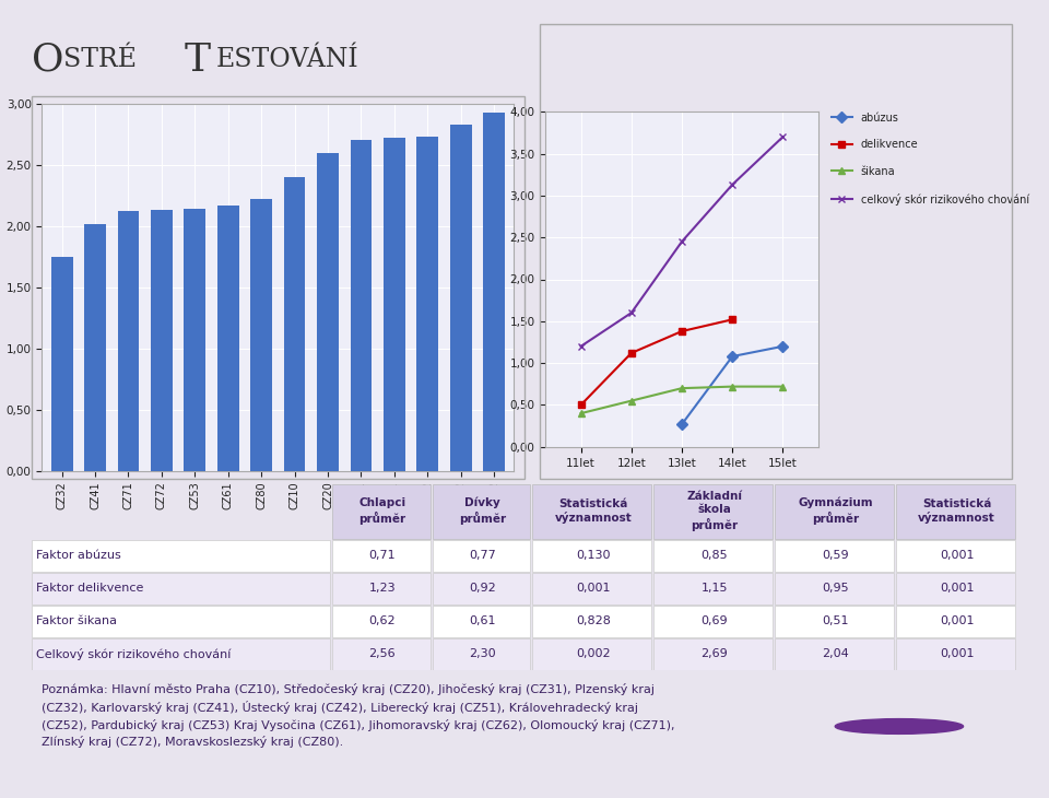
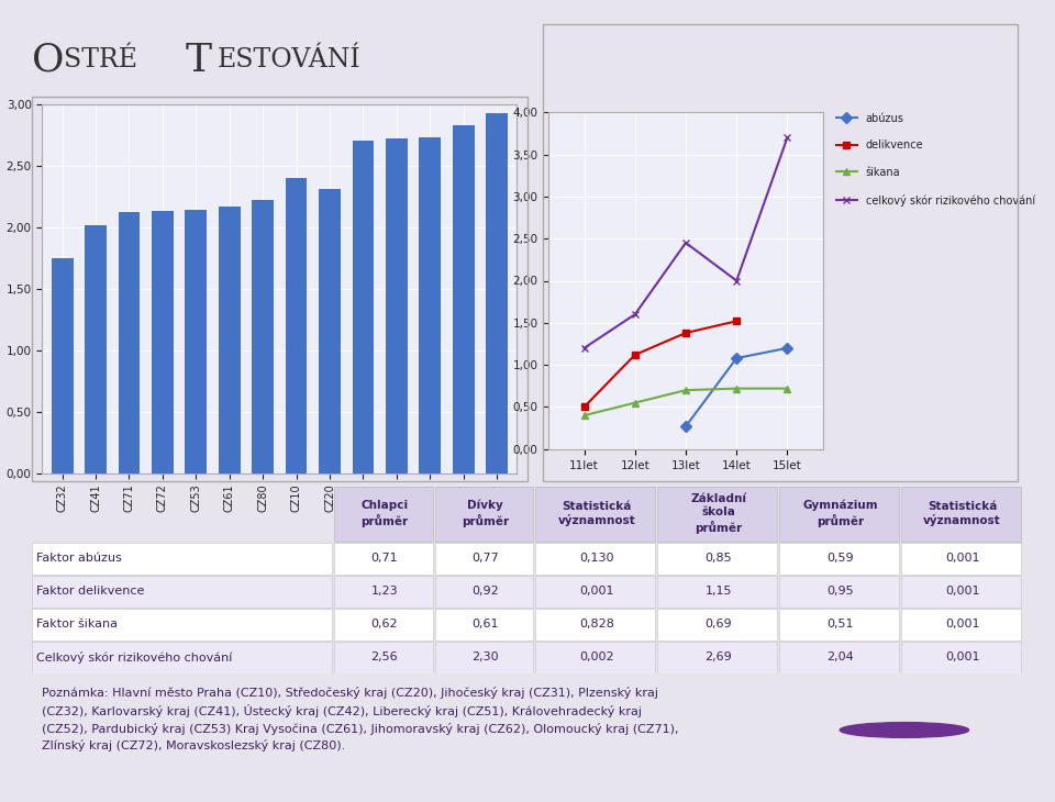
CZ20: 2,60 -> 2,31
celkový skór rizikového chování/14let: 3,13 -> 2,00
